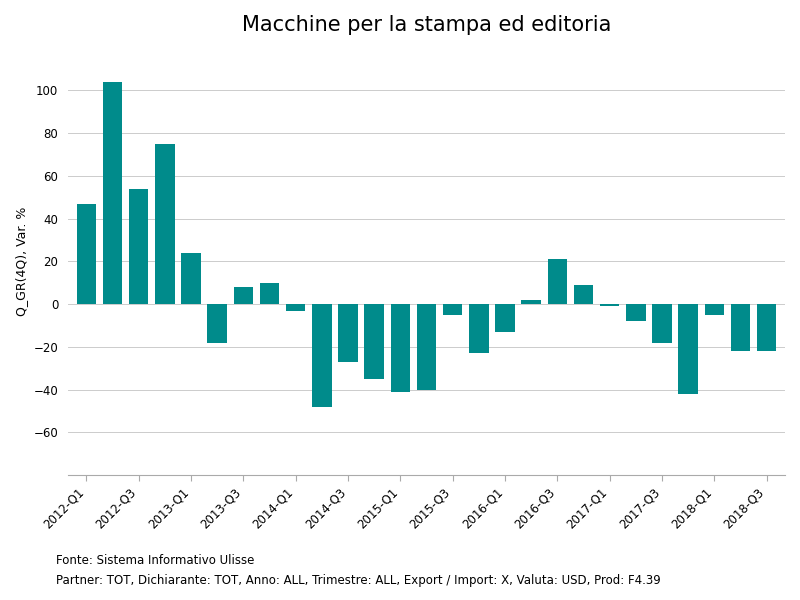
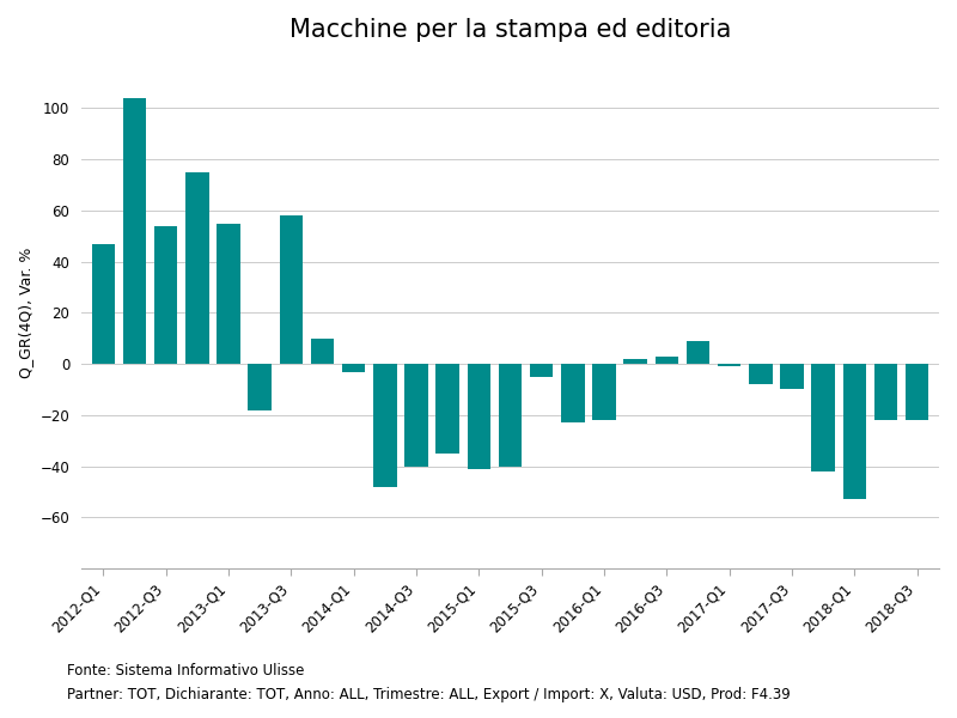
2013-Q1: 24 -> 55
2013-Q3: 8 -> 58
2014-Q3: -27 -> -40
2016-Q1: -13 -> -22
2016-Q3: 21 -> 3
2017-Q3: -18 -> -10
2018-Q1: -5 -> -53
